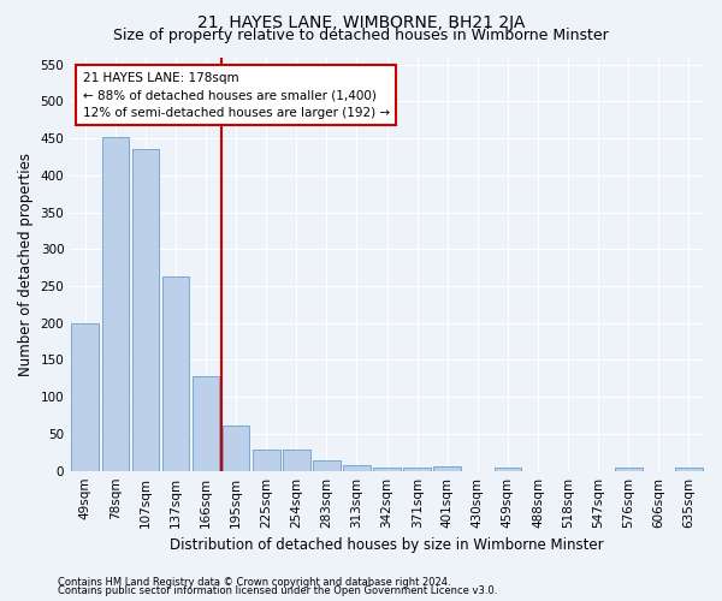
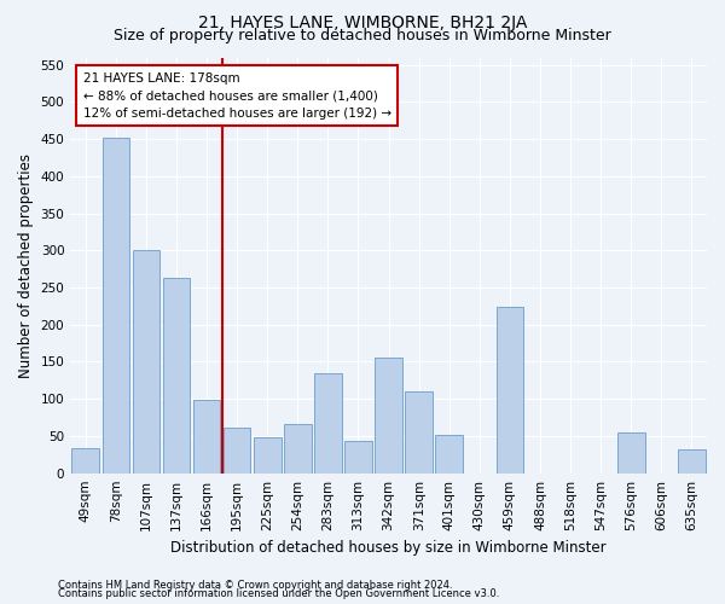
49sqm: 199 -> 34
107sqm: 435 -> 300
166sqm: 128 -> 98
225sqm: 28 -> 48
254sqm: 28 -> 66
283sqm: 14 -> 134
313sqm: 8 -> 44
342sqm: 5 -> 156
371sqm: 5 -> 110
401sqm: 6 -> 52
459sqm: 5 -> 224
576sqm: 5 -> 54
635sqm: 5 -> 32
